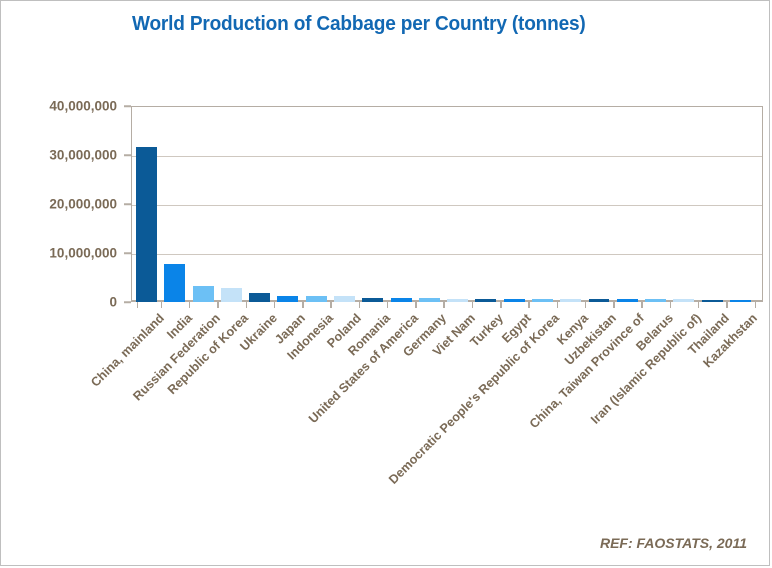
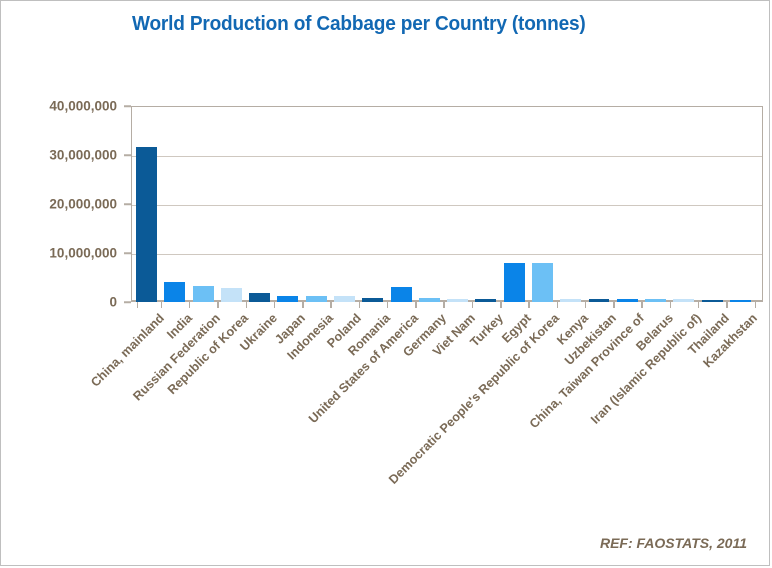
India: 8000000 -> 4000000
United States of America: 1000000 -> 3000000
Egypt: 1000000 -> 8000000
Democratic People's Republic of Korea: 1000000 -> 8000000
